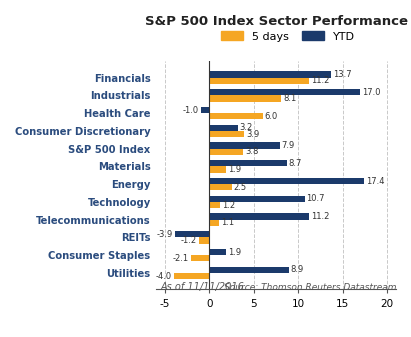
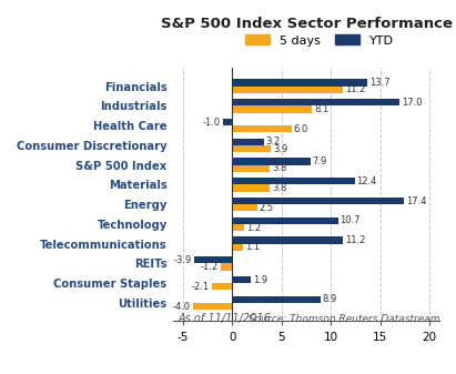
YTD/Materials: 8.7 -> 12.4
5 days/Materials: 1.9 -> 3.8
